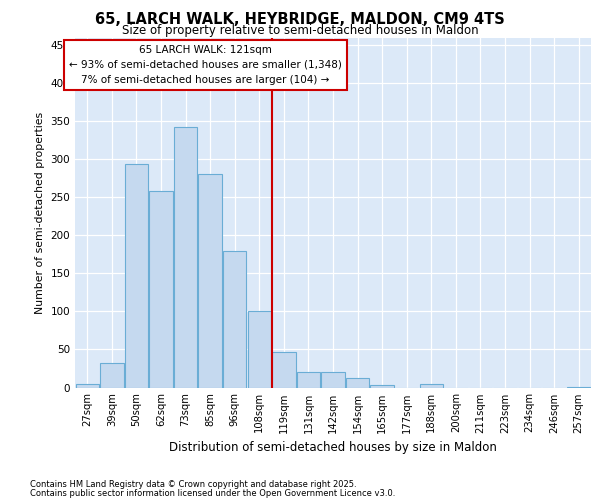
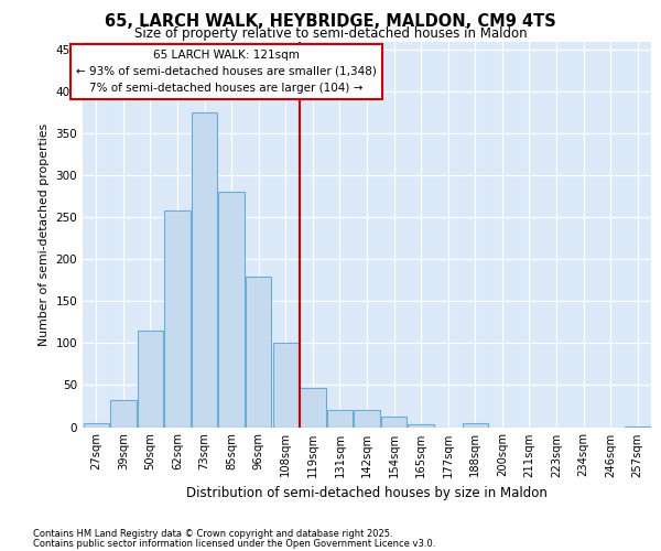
50sqm: 294 -> 115
73sqm: 342 -> 375
